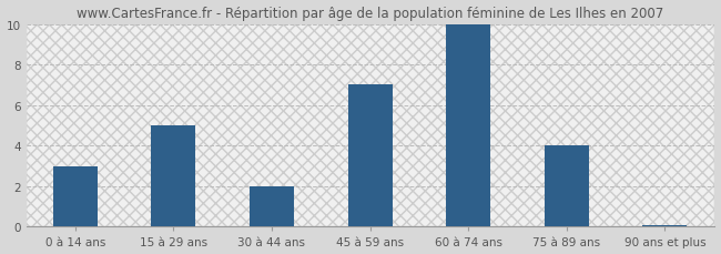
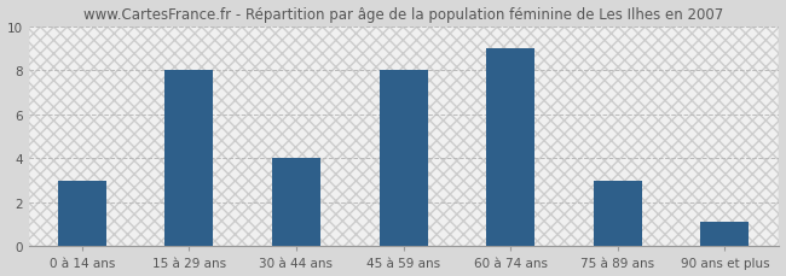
15 à 29 ans: 5.0 -> 8.0
30 à 44 ans: 2.0 -> 4.0
45 à 59 ans: 7.0 -> 8.0
60 à 74 ans: 10.0 -> 9.0
75 à 89 ans: 4.0 -> 3.0
90 ans et plus: 0.1 -> 1.1
